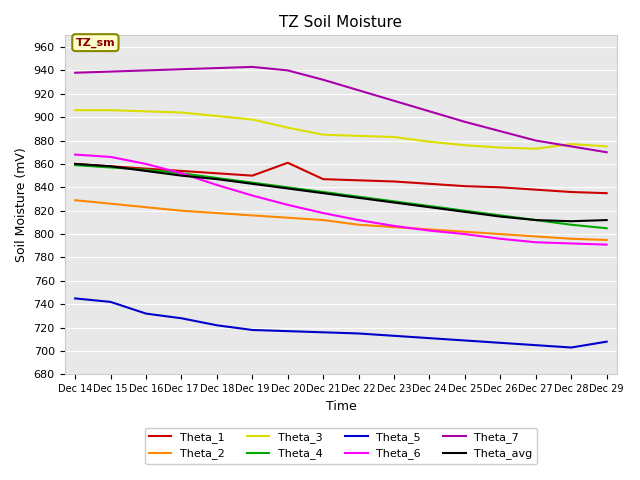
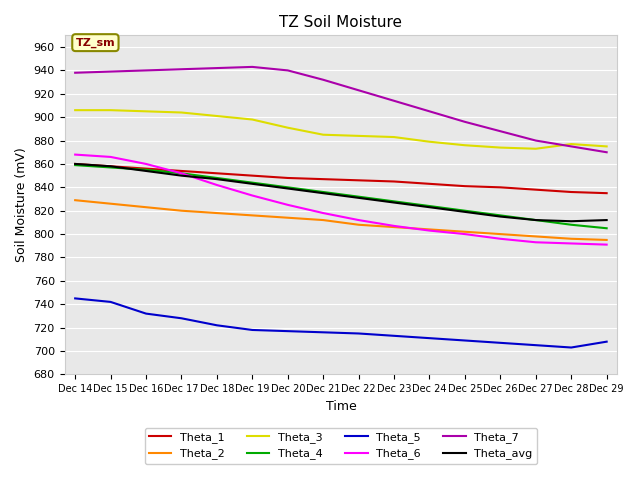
Theta_1/Dec 20: 861 -> 848
